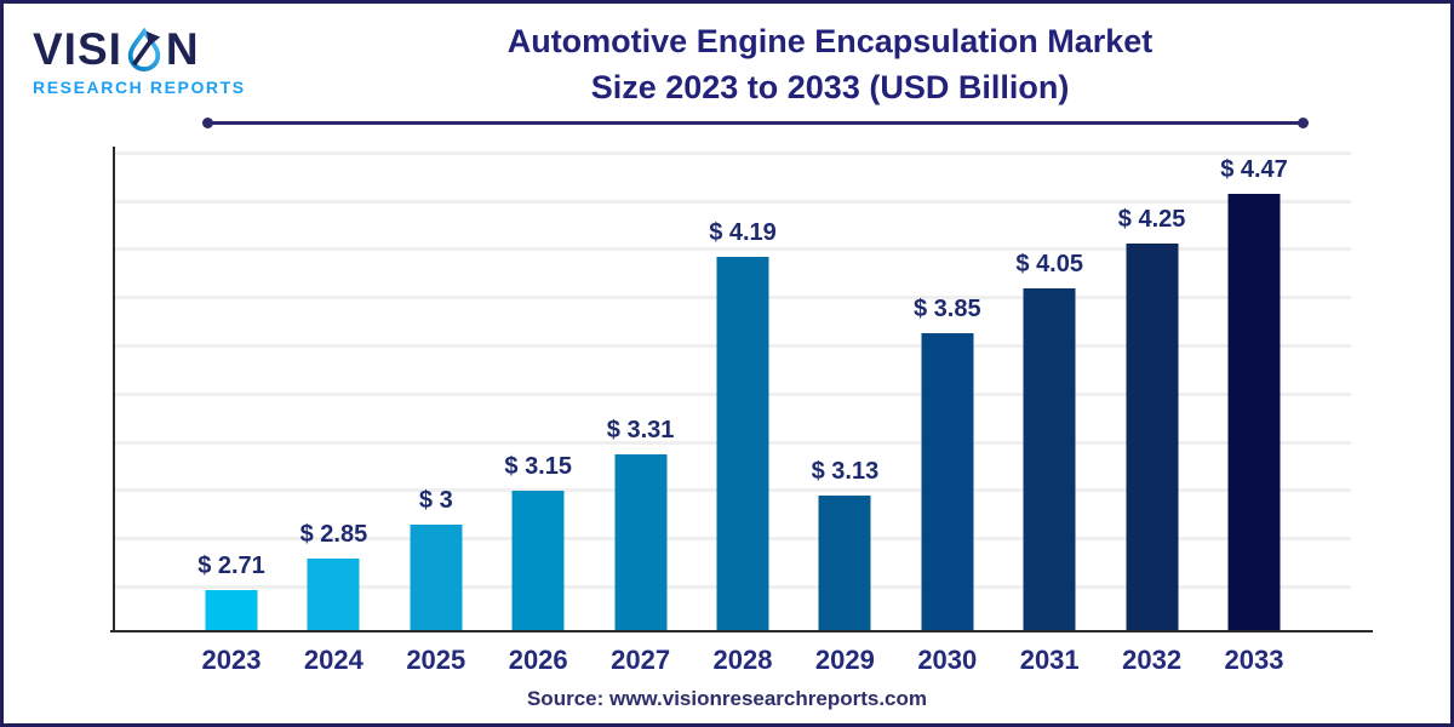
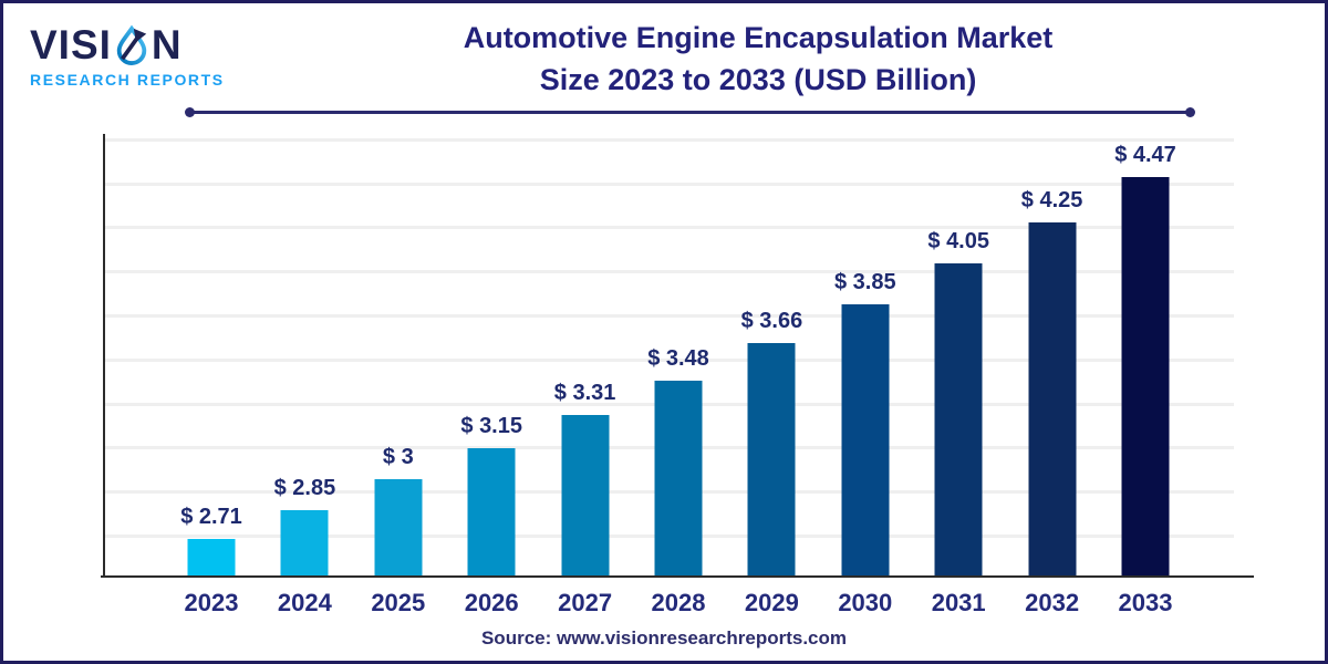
2028: 4.19 -> 3.48
2029: 3.13 -> 3.66
